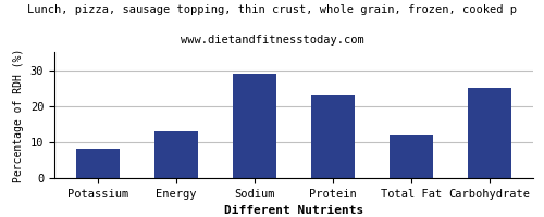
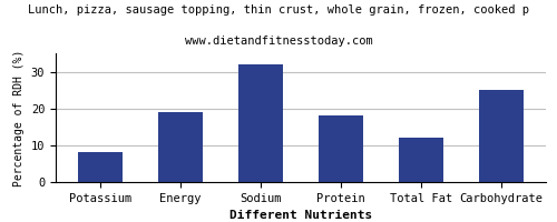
Energy: 13 -> 19
Sodium: 29 -> 32
Protein: 23 -> 18
